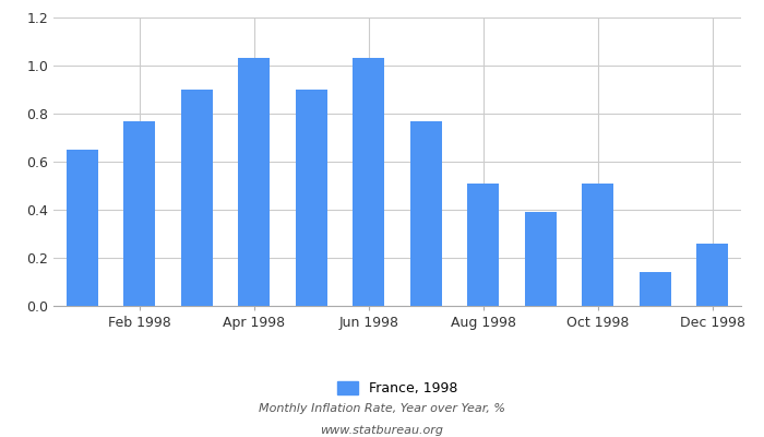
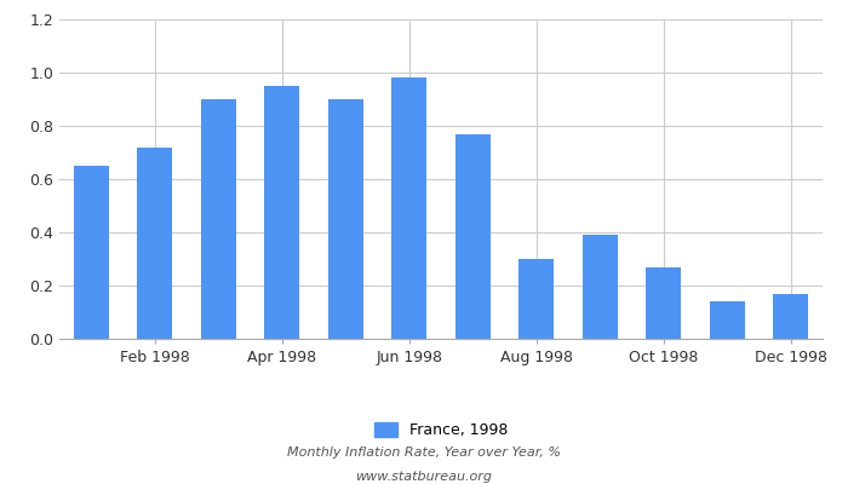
Feb 1998: 0.77 -> 0.72
Apr 1998: 1.03 -> 0.95
Jun 1998: 1.03 -> 0.98
Aug 1998: 0.51 -> 0.30
Oct 1998: 0.51 -> 0.27
Dec 1998: 0.26 -> 0.17
